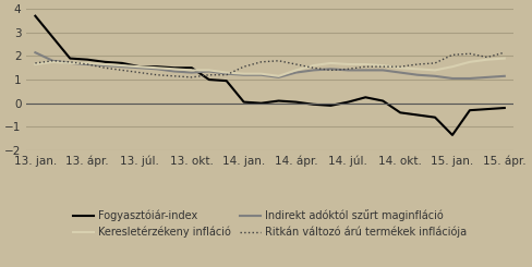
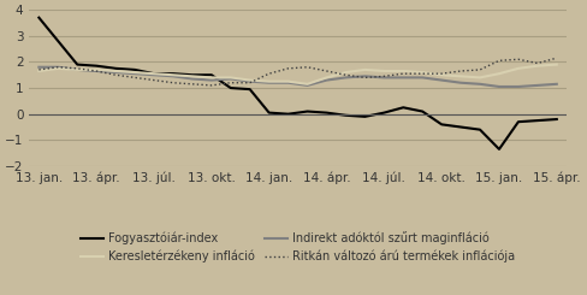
Indirekt adóktól szűrt maginfláció/13. jan.: 2.15 -> 1.80
